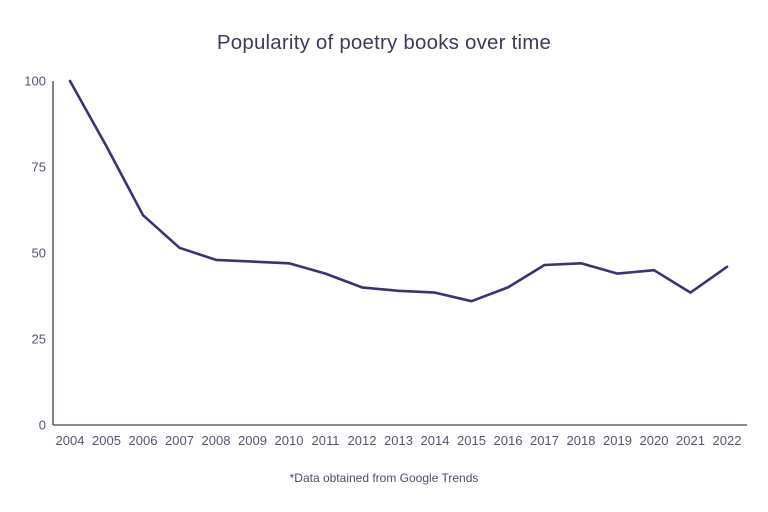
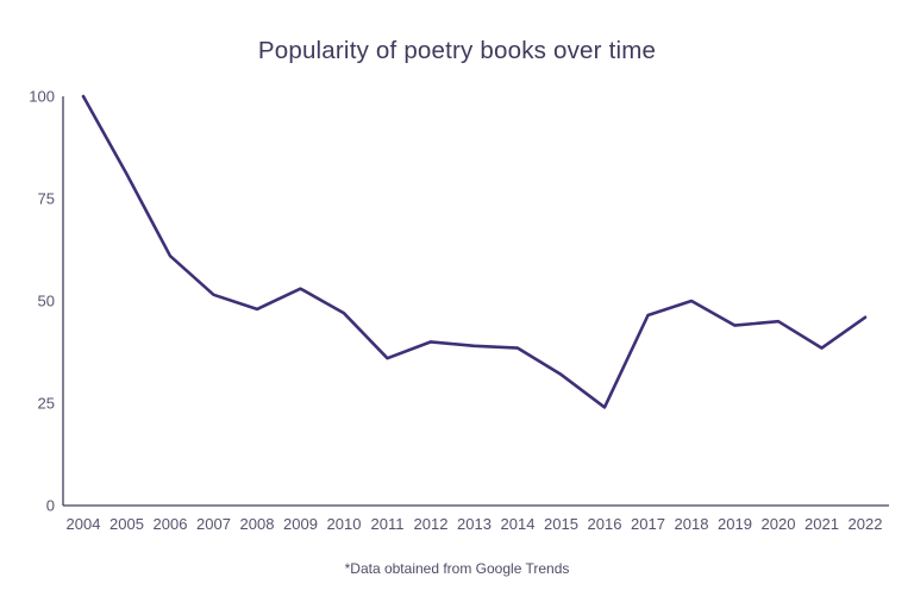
2009: 48 -> 53
2011: 44 -> 36
2015: 36 -> 32
2016: 40 -> 24
2018: 47 -> 50
